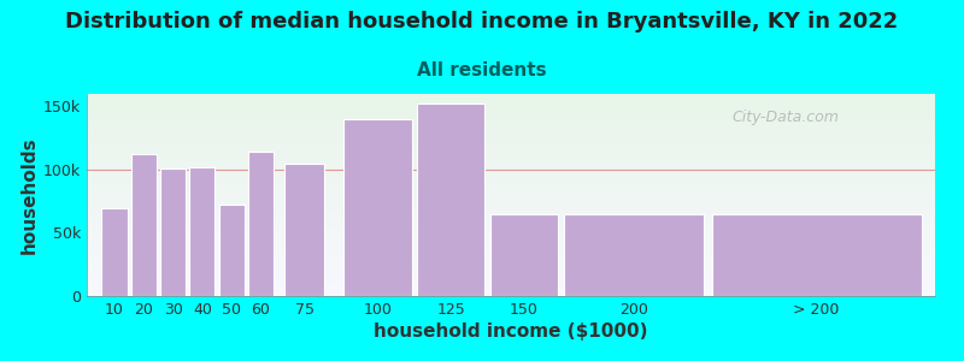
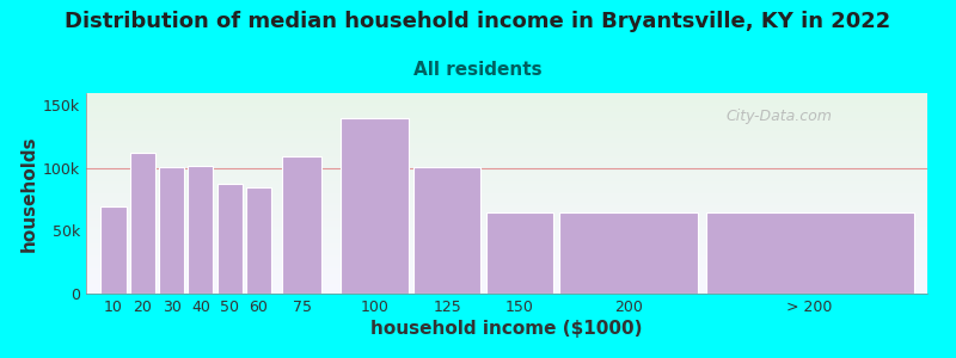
50: 72k -> 88k
60: 114k -> 85k
75: 105k -> 110k
125: 152k -> 101k
